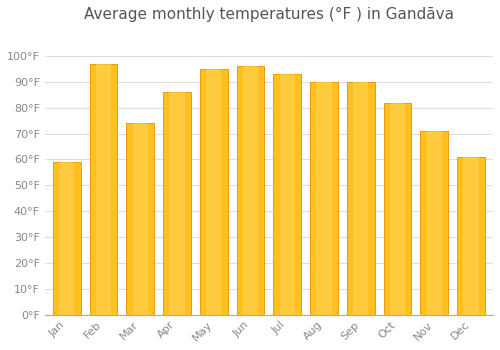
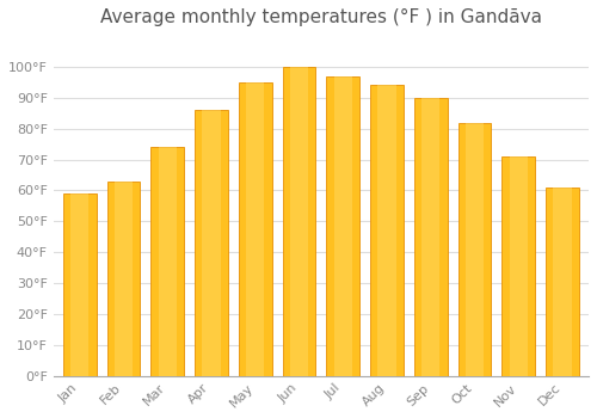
Feb: 97°F -> 63°F
Jun: 96°F -> 100°F
Jul: 93°F -> 97°F
Aug: 90°F -> 94°F
